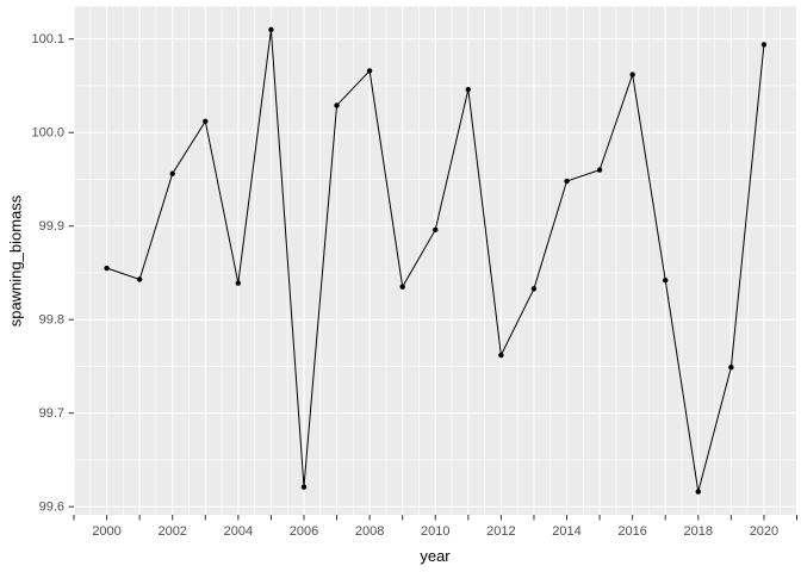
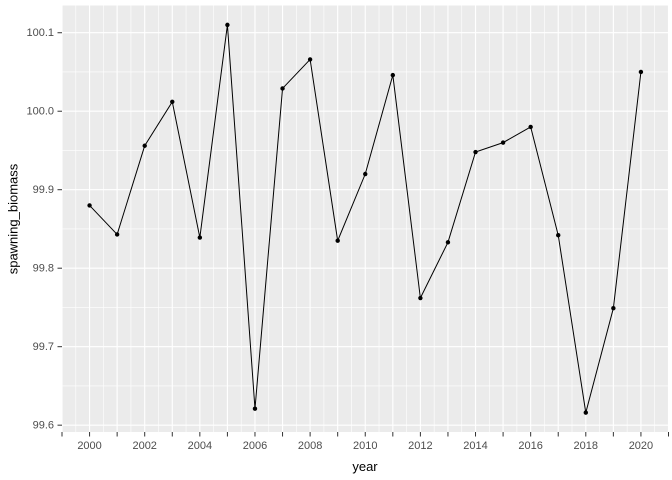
2000: 99.86 -> 99.88
2010: 99.90 -> 99.92
2016: 100.06 -> 99.98
2020: 100.09 -> 100.05
